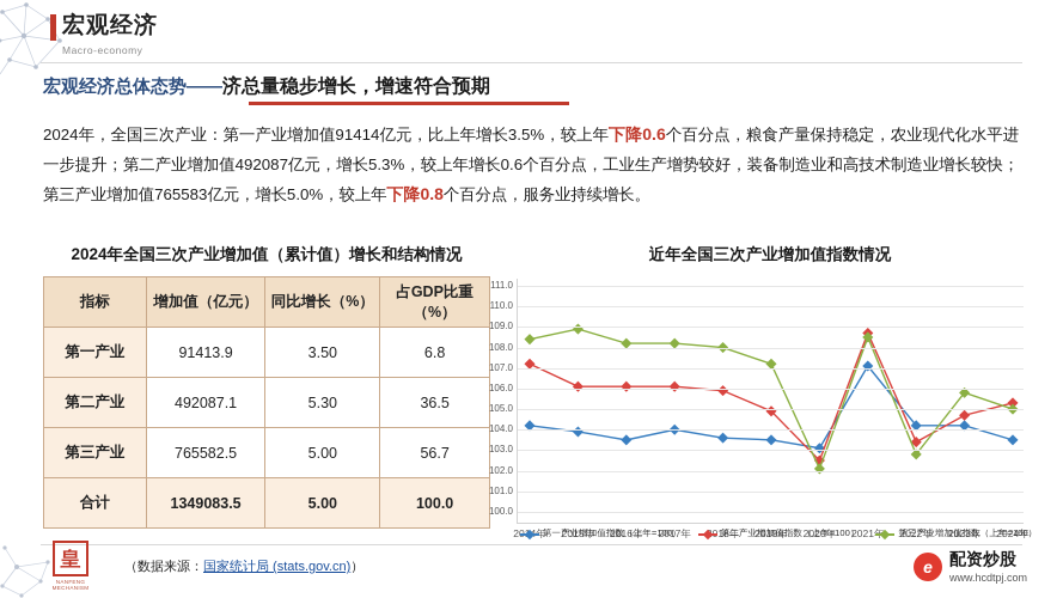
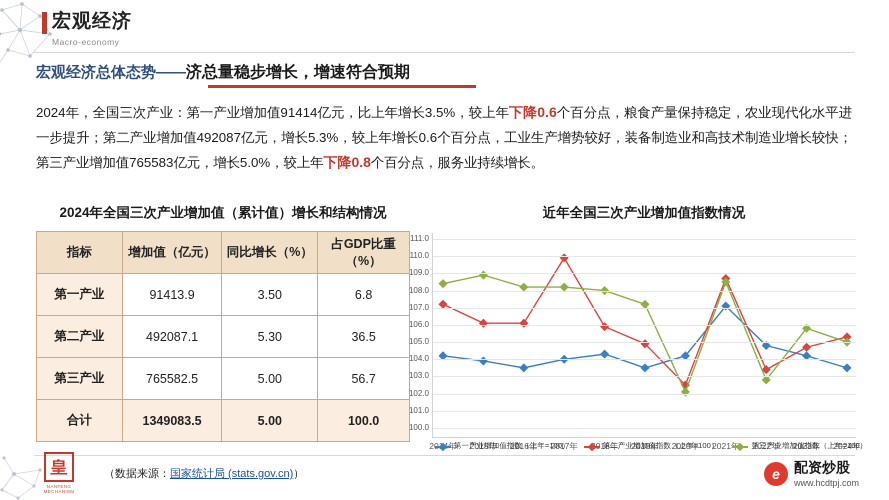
第二产业增加值指数（上年=100）/2017年: 106.1 -> 109.9
第一产业增加值指数（上年=100）/2018年: 103.6 -> 104.3
第一产业增加值指数（上年=100）/2020年: 103.1 -> 104.2
第一产业增加值指数（上年=100）/2022年: 104.2 -> 104.8
